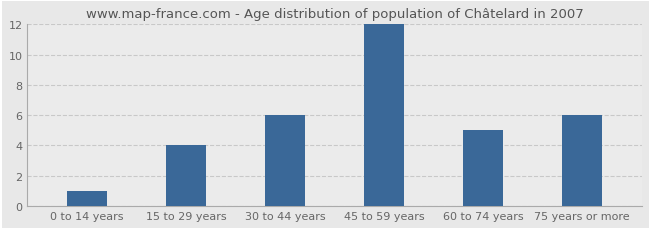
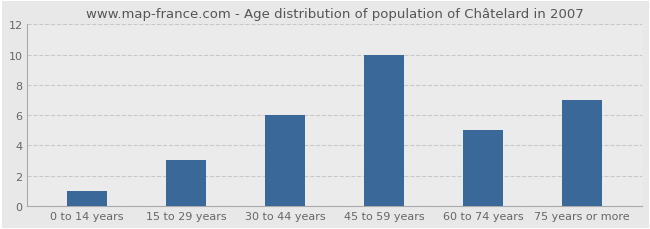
15 to 29 years: 4 -> 3
45 to 59 years: 12 -> 10
75 years or more: 6 -> 7
